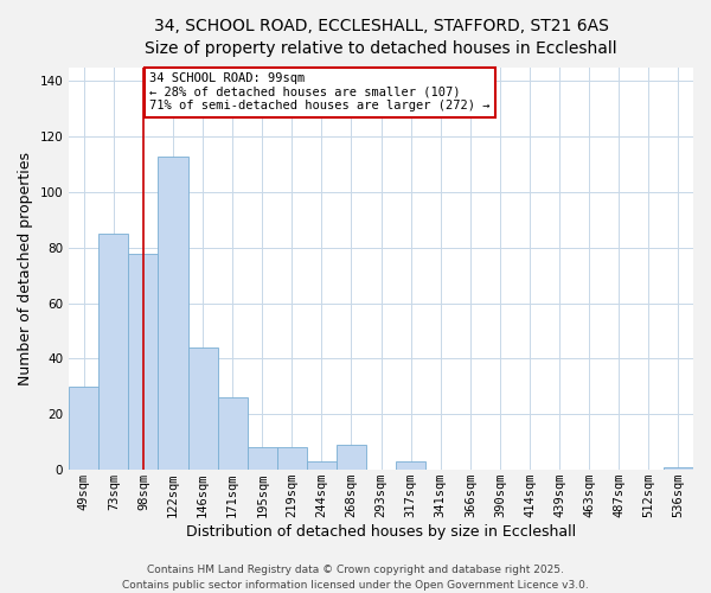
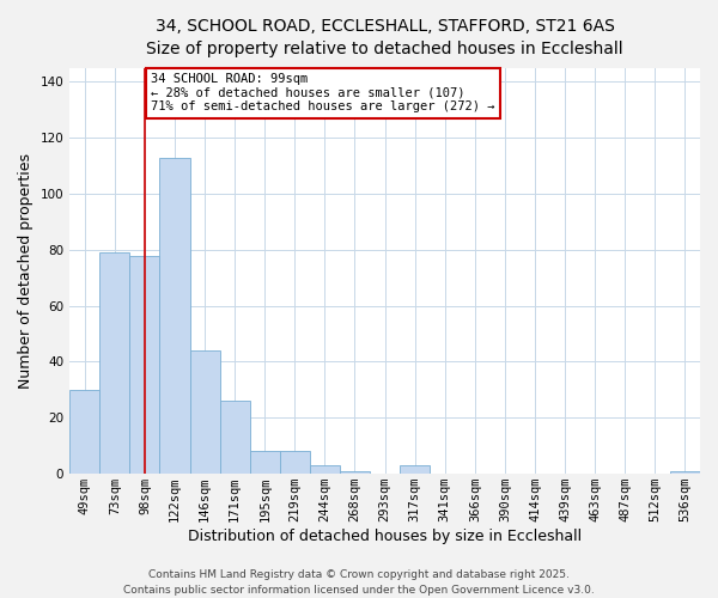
73sqm: 85 -> 79
268sqm: 9 -> 1
